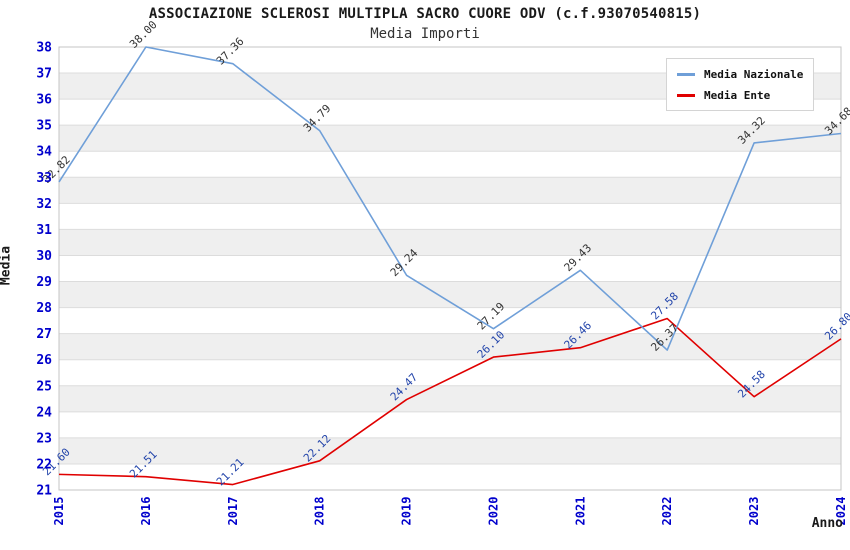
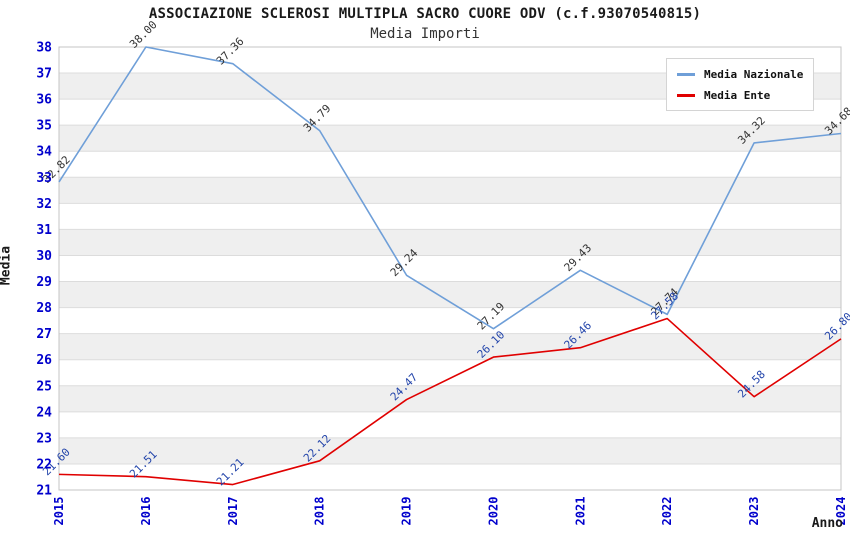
Media Nazionale/2022: 26.37 -> 27.74
